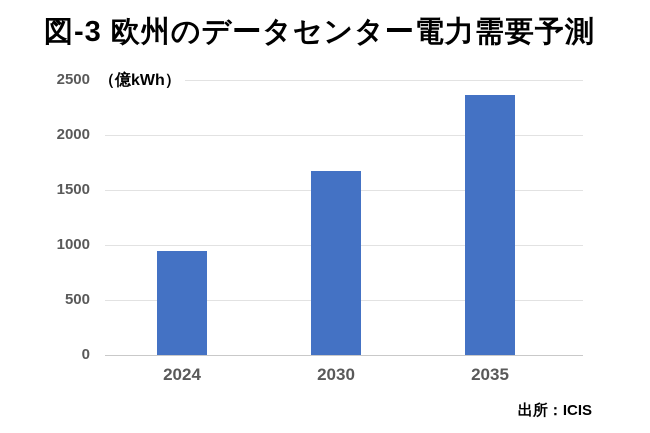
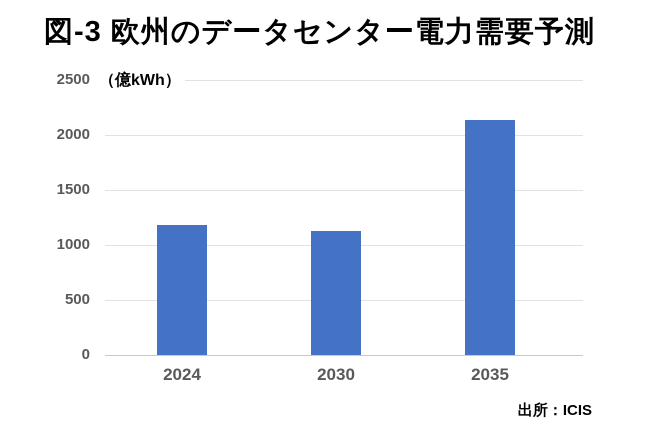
2024: 950 -> 1180
2030: 1670 -> 1130
2035: 2360 -> 2140
